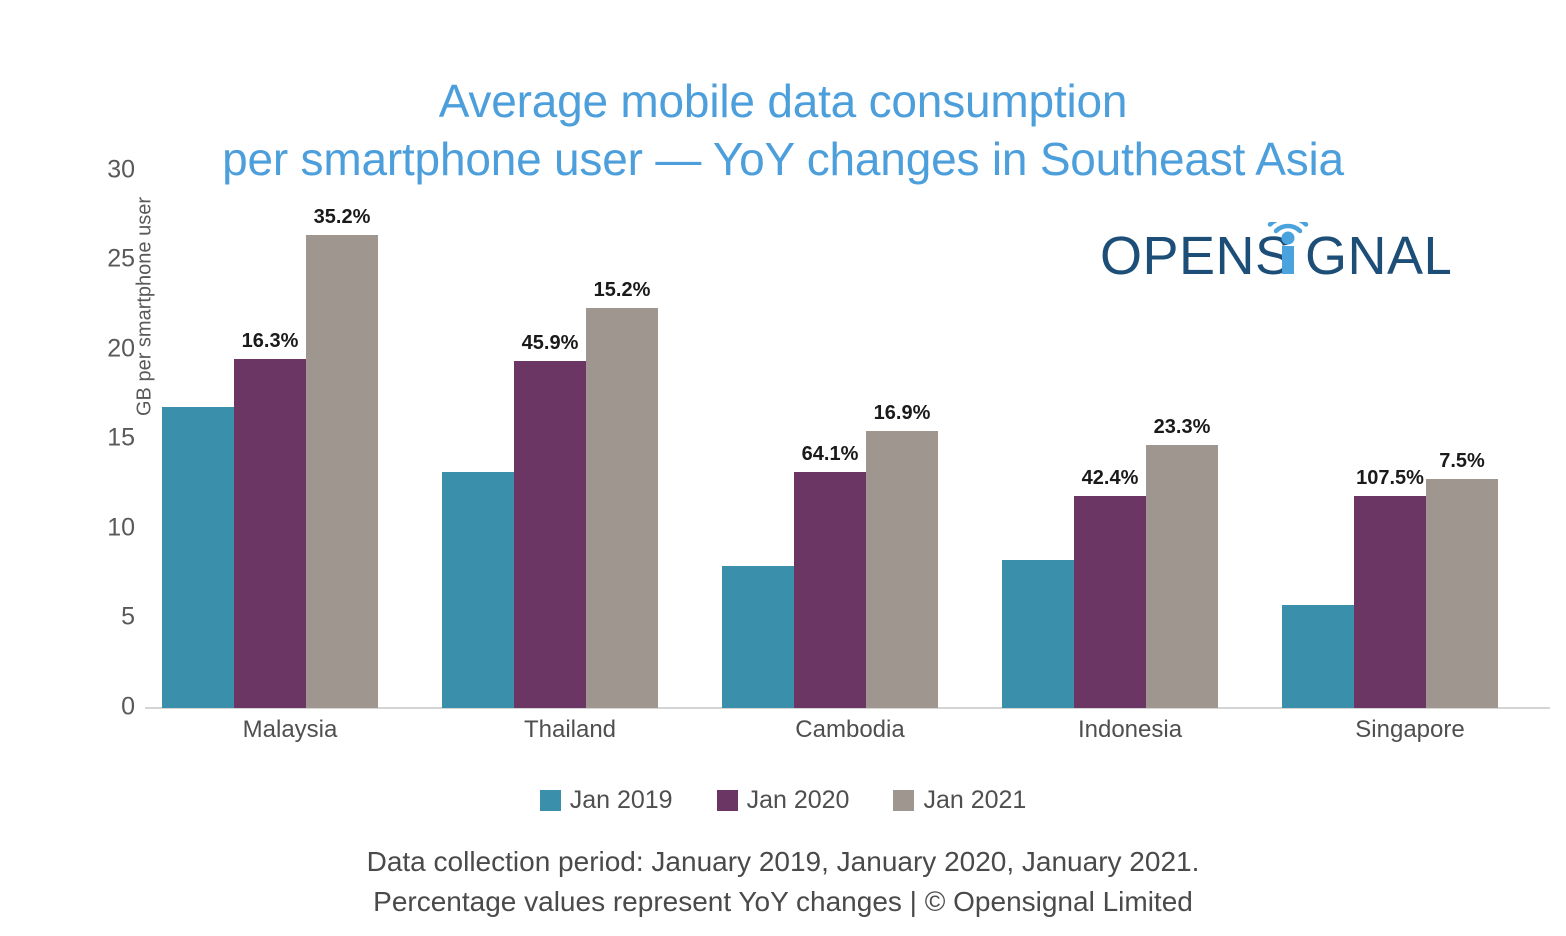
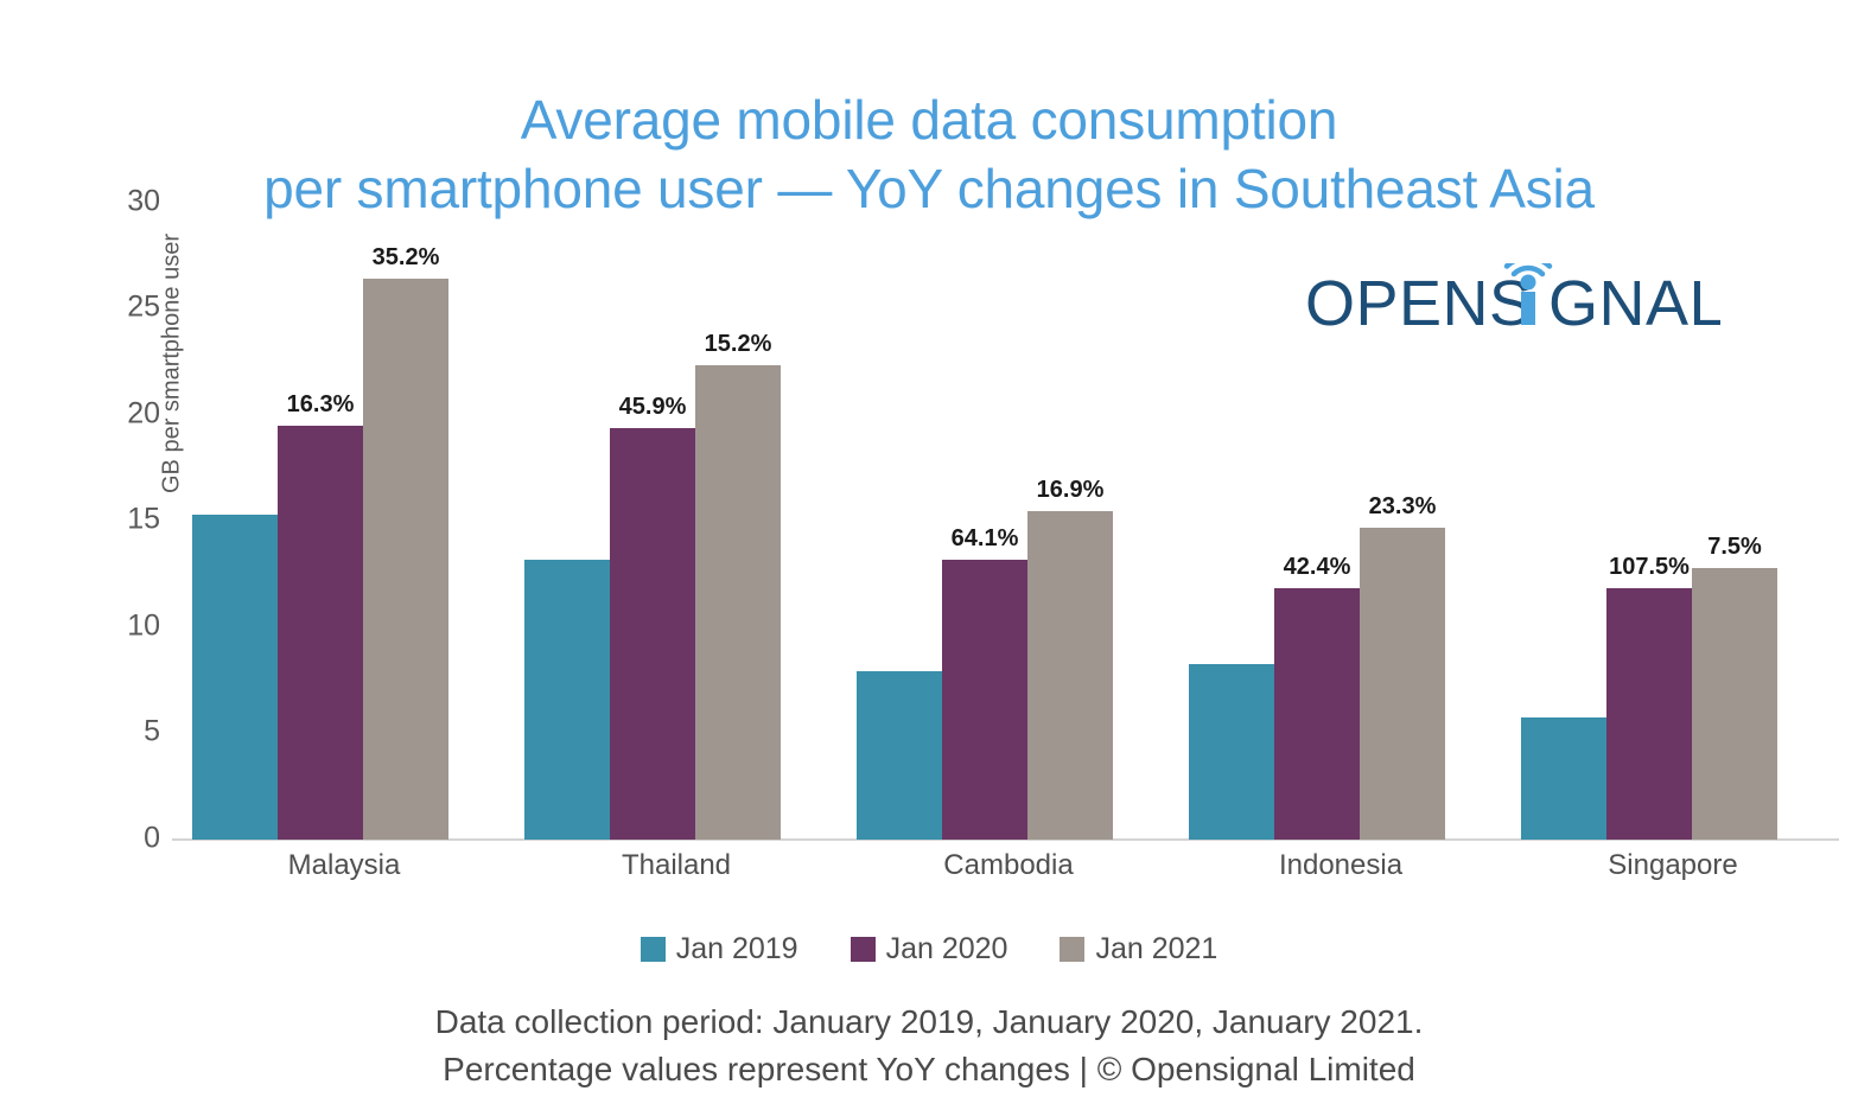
Jan 2019/Malaysia: 16.7 -> 15.2
